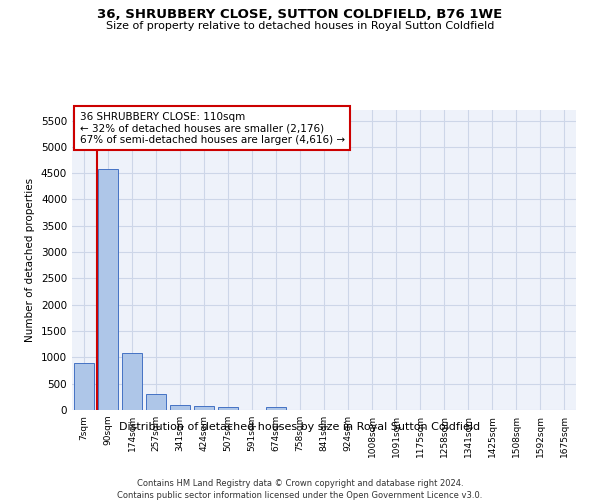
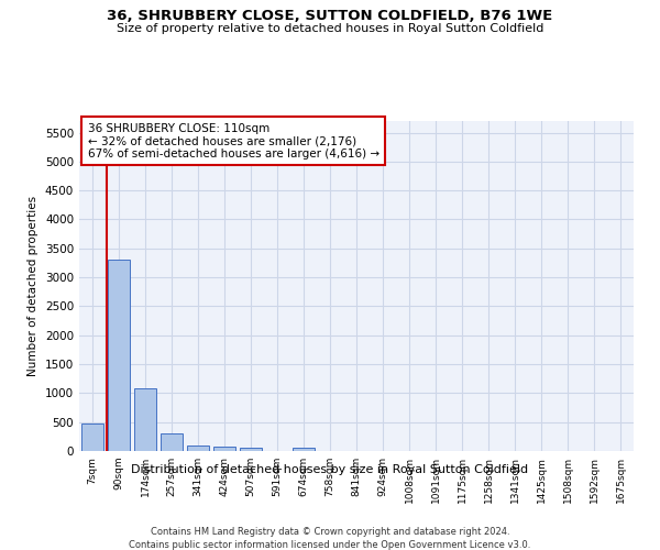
7sqm: 900 -> 480
90sqm: 4570 -> 3300
